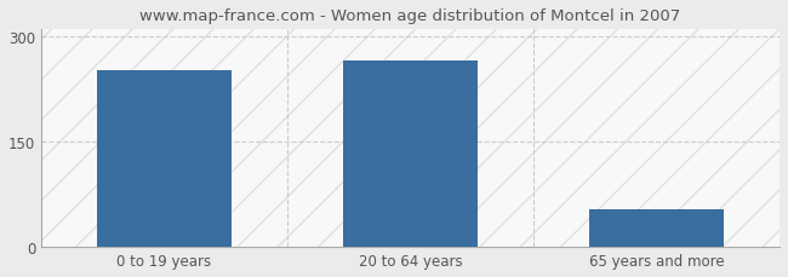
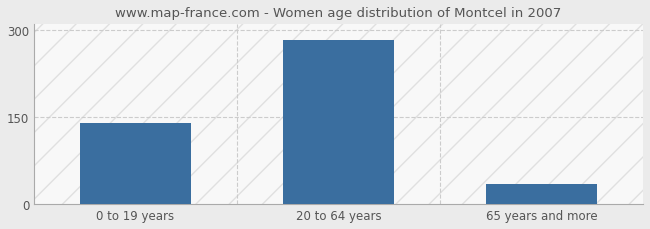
0 to 19 years: 252 -> 140
20 to 64 years: 266 -> 283
65 years and more: 54 -> 35
